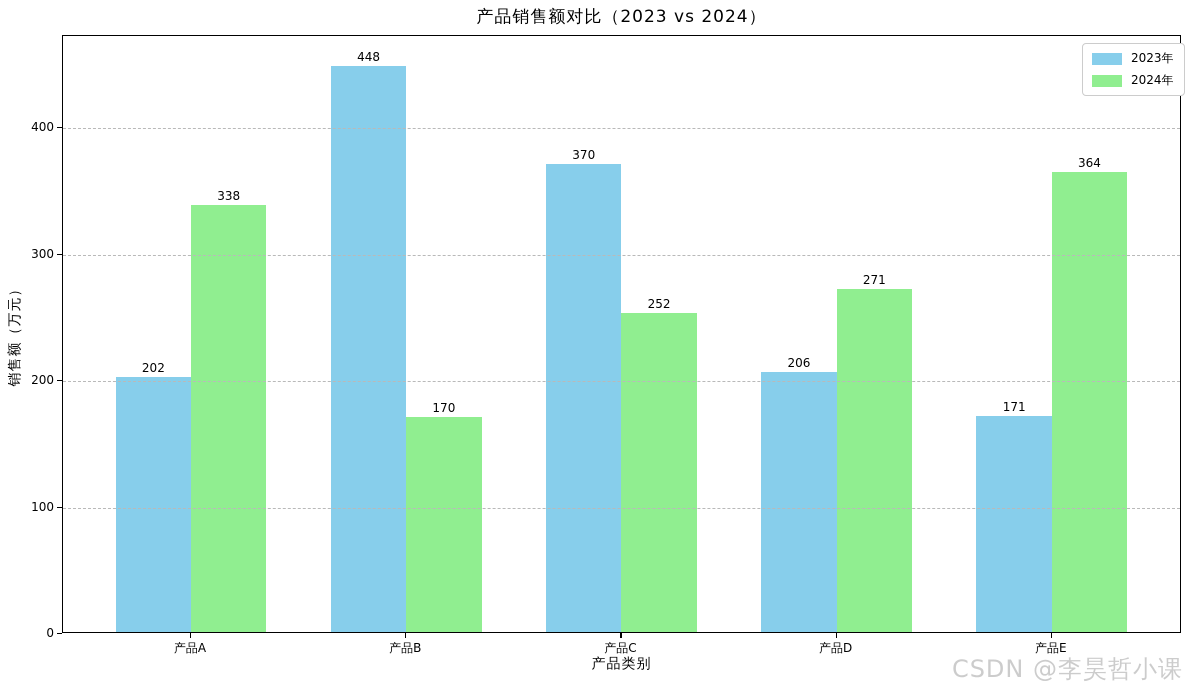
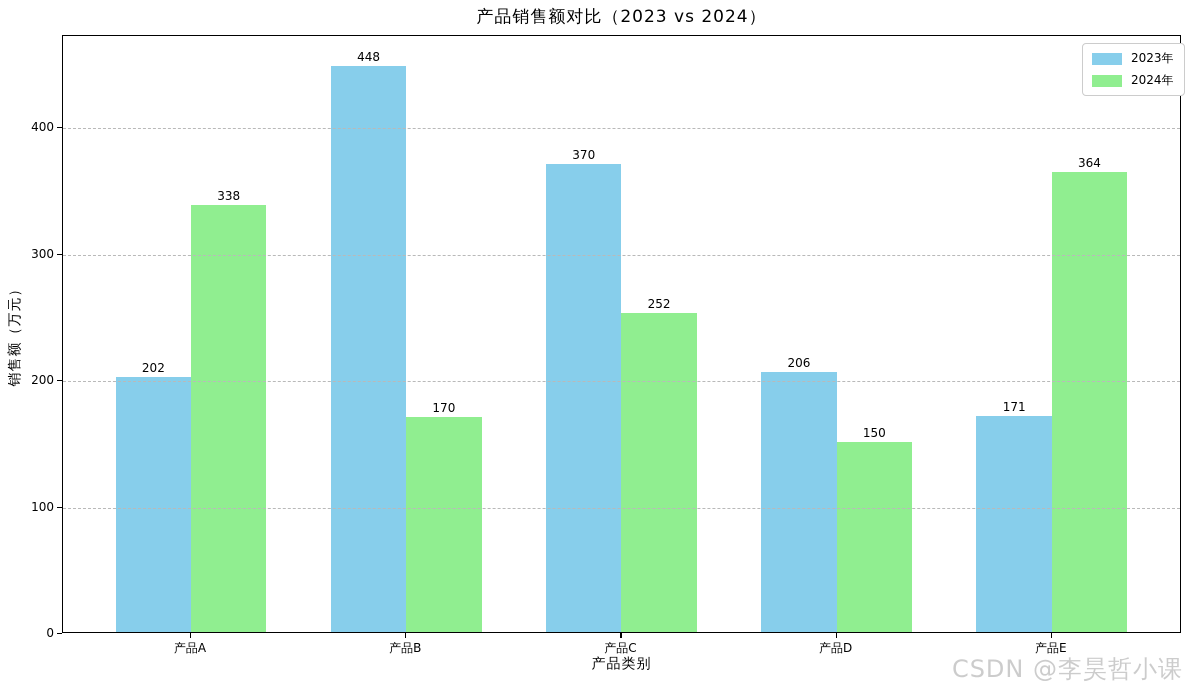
2024年/产品D: 271 -> 150
